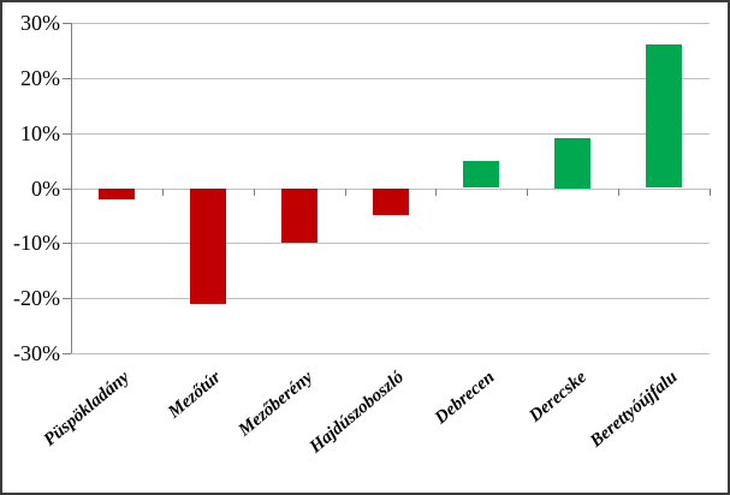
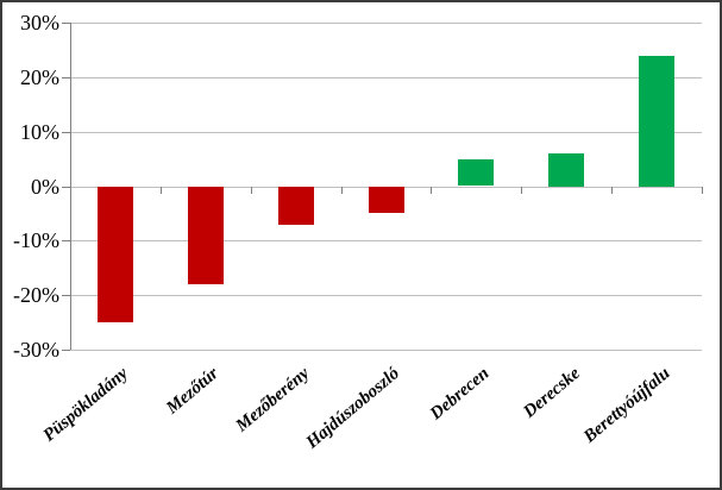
Püspökladány: -2% -> -25%
Mezőtúr: -21% -> -18%
Mezőberény: -10% -> -7%
Derecske: 9% -> 6%
Berettyóújfalu: 26% -> 24%
